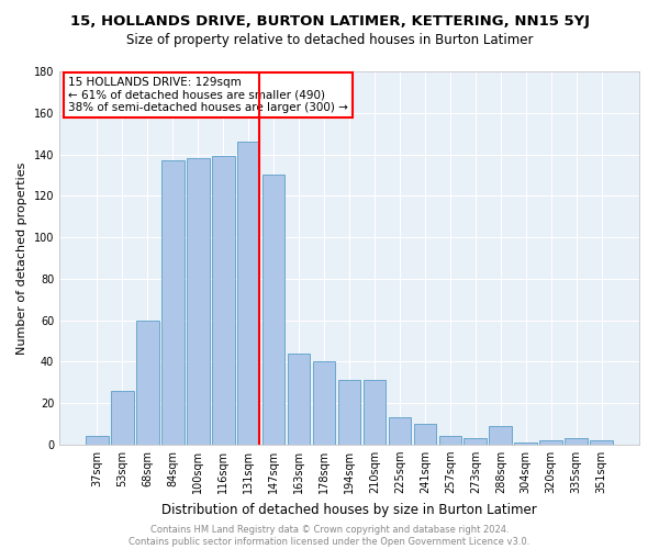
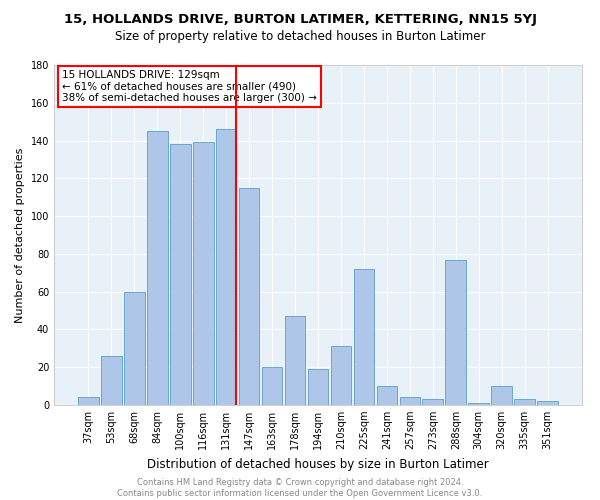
84sqm: 137 -> 145
147sqm: 130 -> 115
163sqm: 44 -> 20
178sqm: 40 -> 47
194sqm: 31 -> 19
225sqm: 13 -> 72
288sqm: 9 -> 77
320sqm: 2 -> 10
